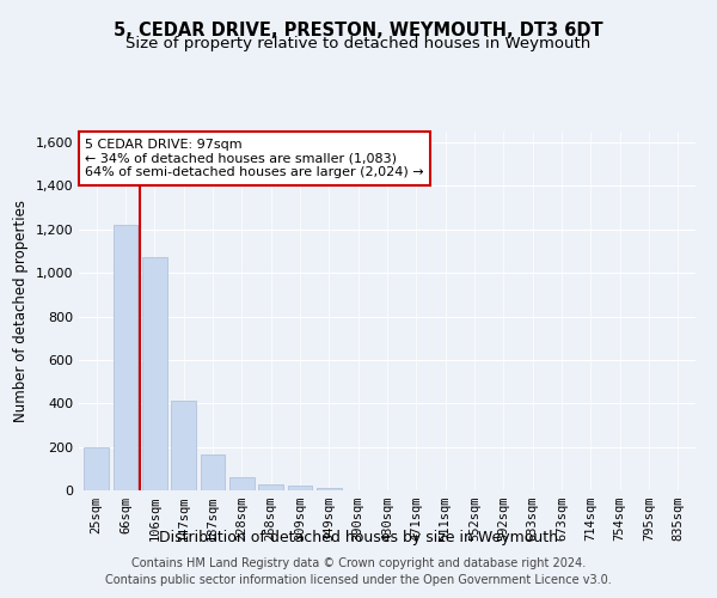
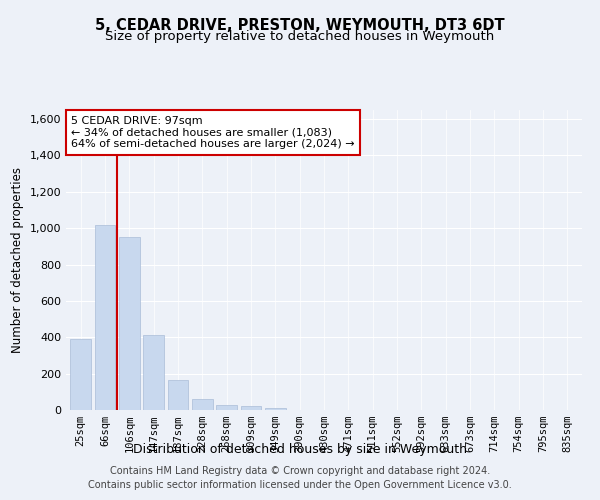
25sqm: 200 -> 390
66sqm: 1,220 -> 1,020
106sqm: 1,070 -> 950
